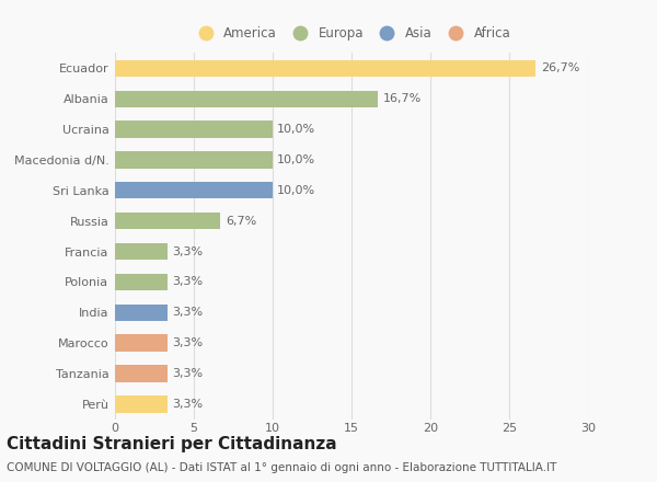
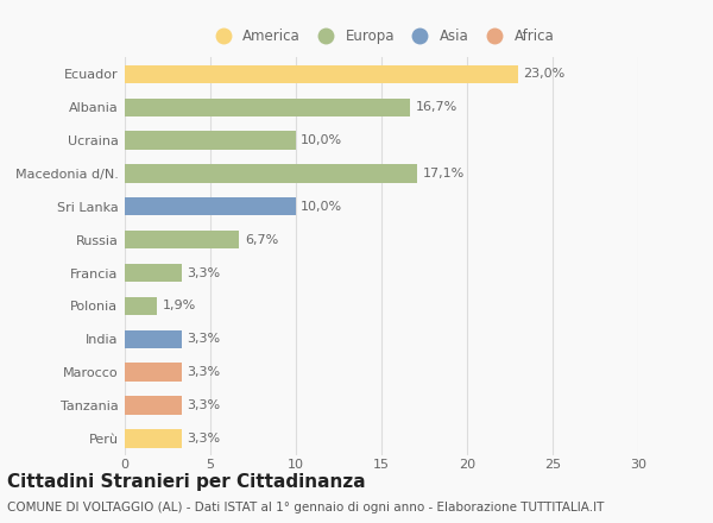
Ecuador: 26,7% -> 23,0%
Macedonia d/N.: 10,0% -> 17,1%
Polonia: 3,3% -> 1,9%
